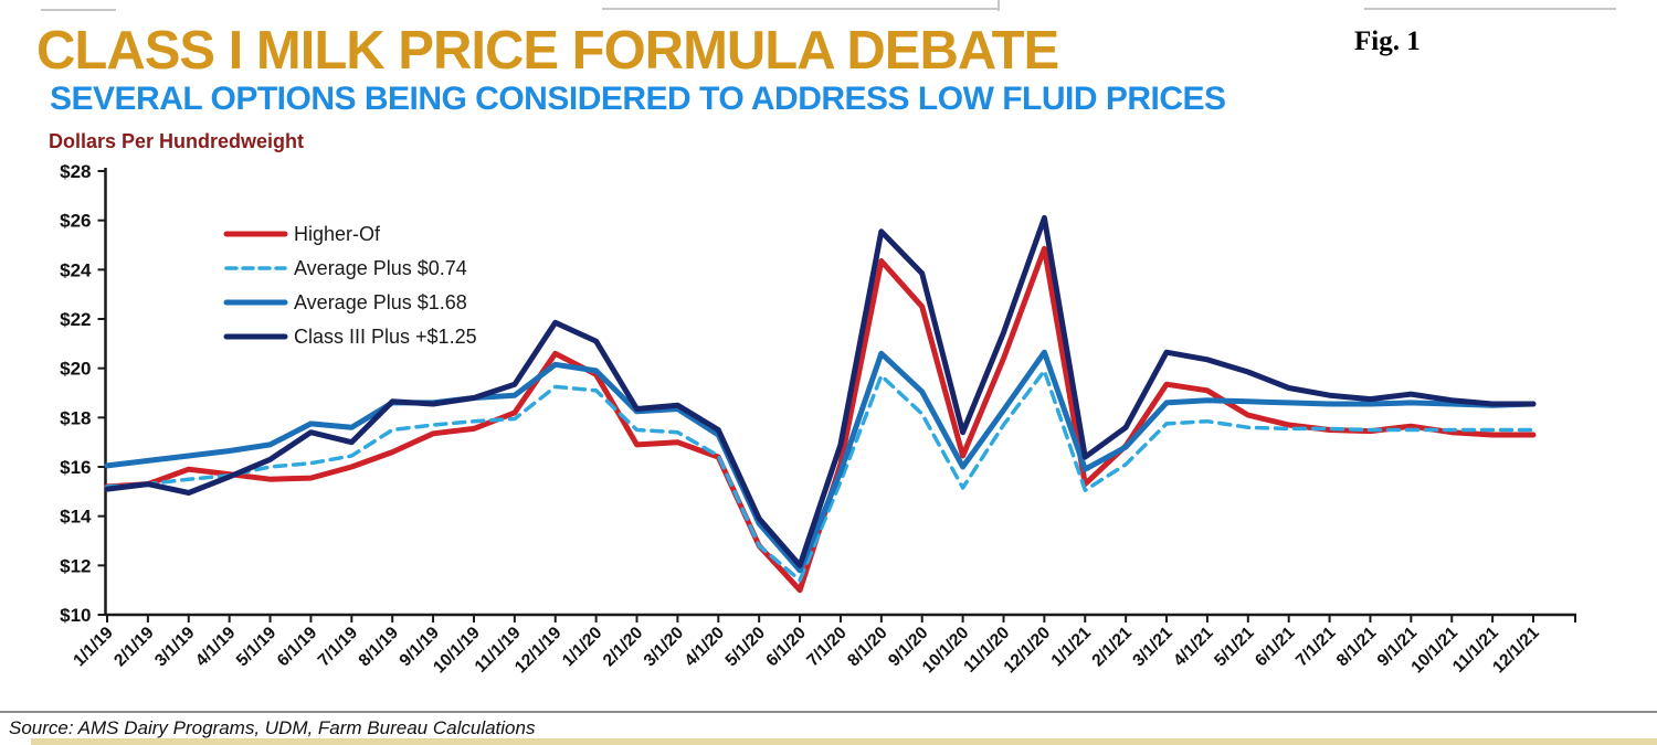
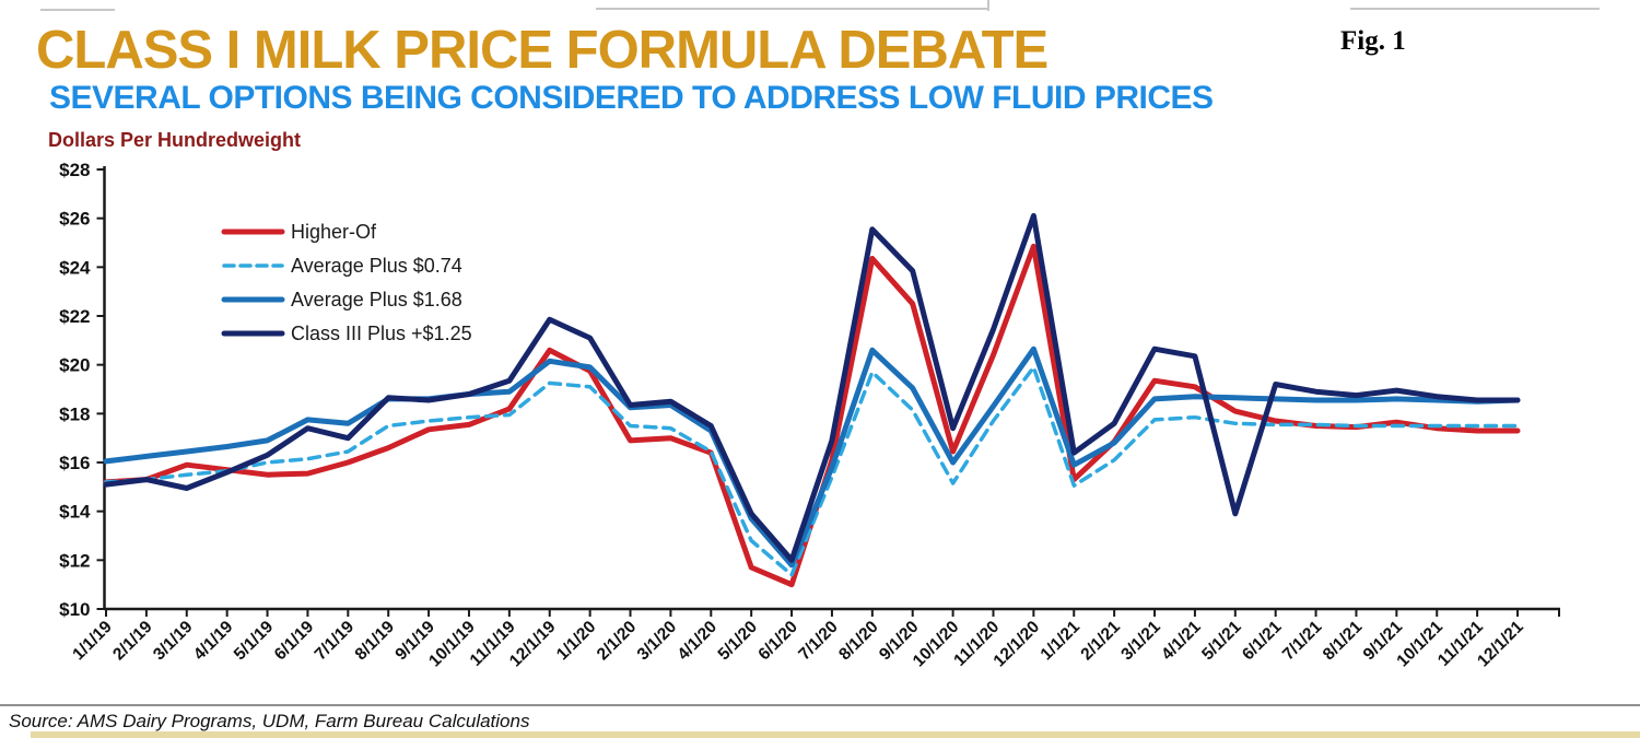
Higher-Of/5/1/20: $12.8 -> $11.7
Class III Plus +$1.25/5/1/21: $19.9 -> $13.9
